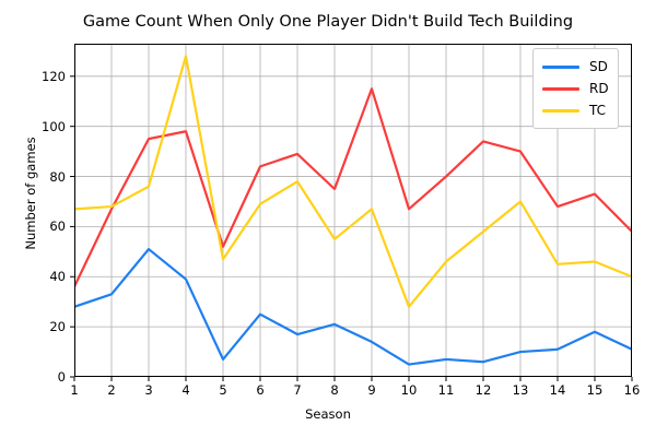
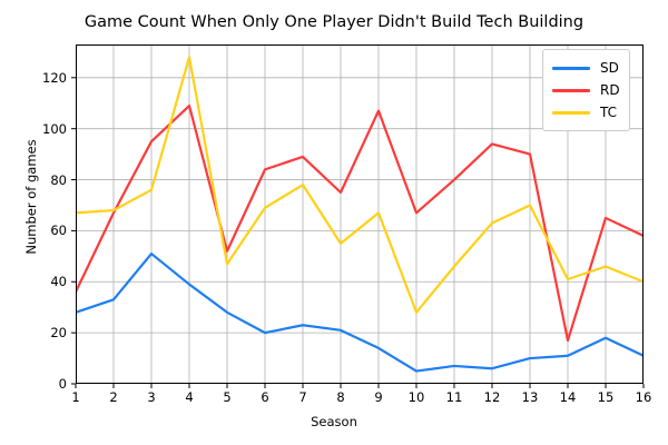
RD/4: 98 -> 109
SD/5: 7 -> 28
SD/6: 25 -> 20
SD/7: 17 -> 23
RD/9: 115 -> 107
TC/12: 58 -> 63
RD/14: 68 -> 17
TC/14: 45 -> 41
RD/15: 73 -> 65
